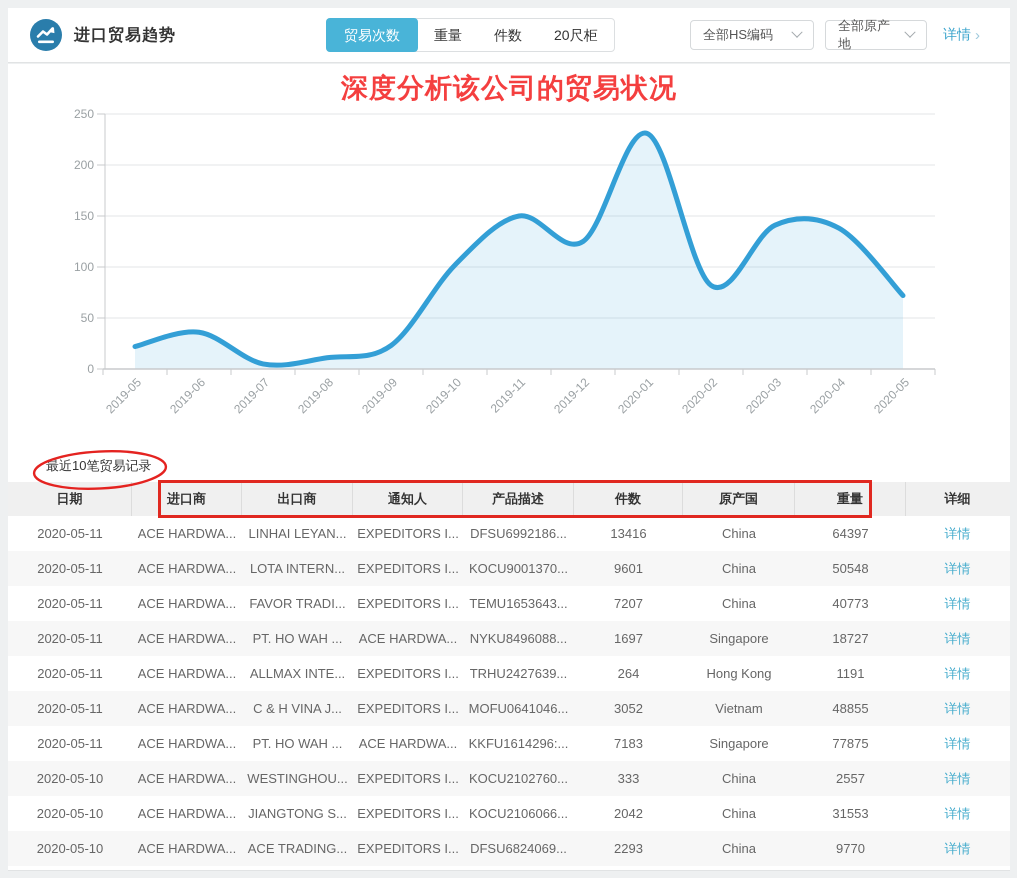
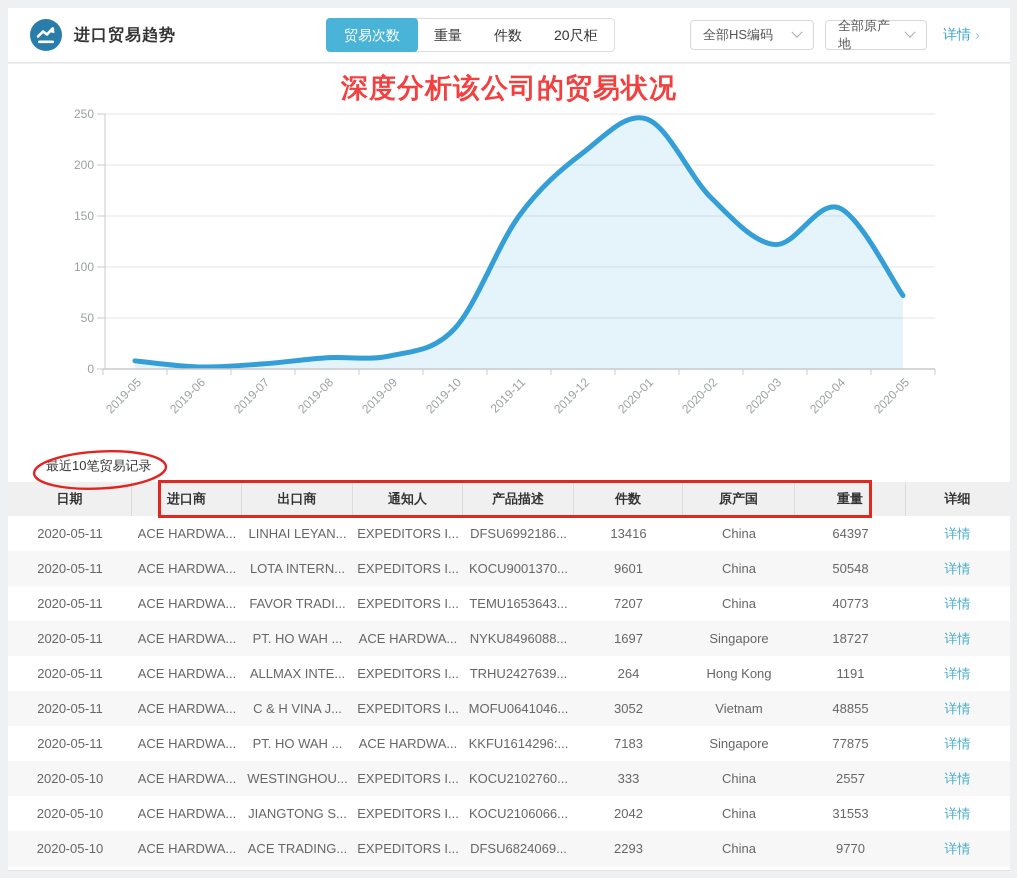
2019-05: 22 -> 8
2019-06: 36 -> 2
2019-09: 23 -> 13
2019-10: 102 -> 40
2019-12: 125 -> 212
2020-01: 231 -> 245
2020-02: 82 -> 168
2020-03: 141 -> 122
2020-04: 138 -> 158
